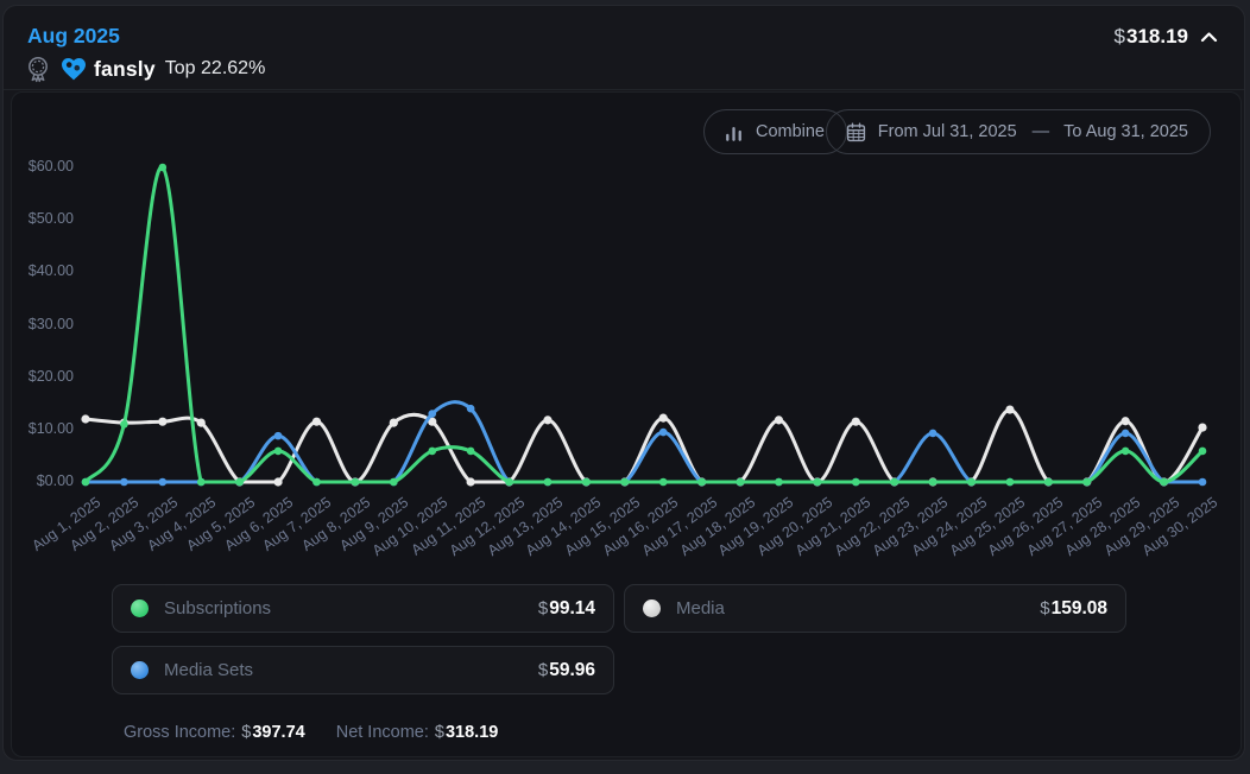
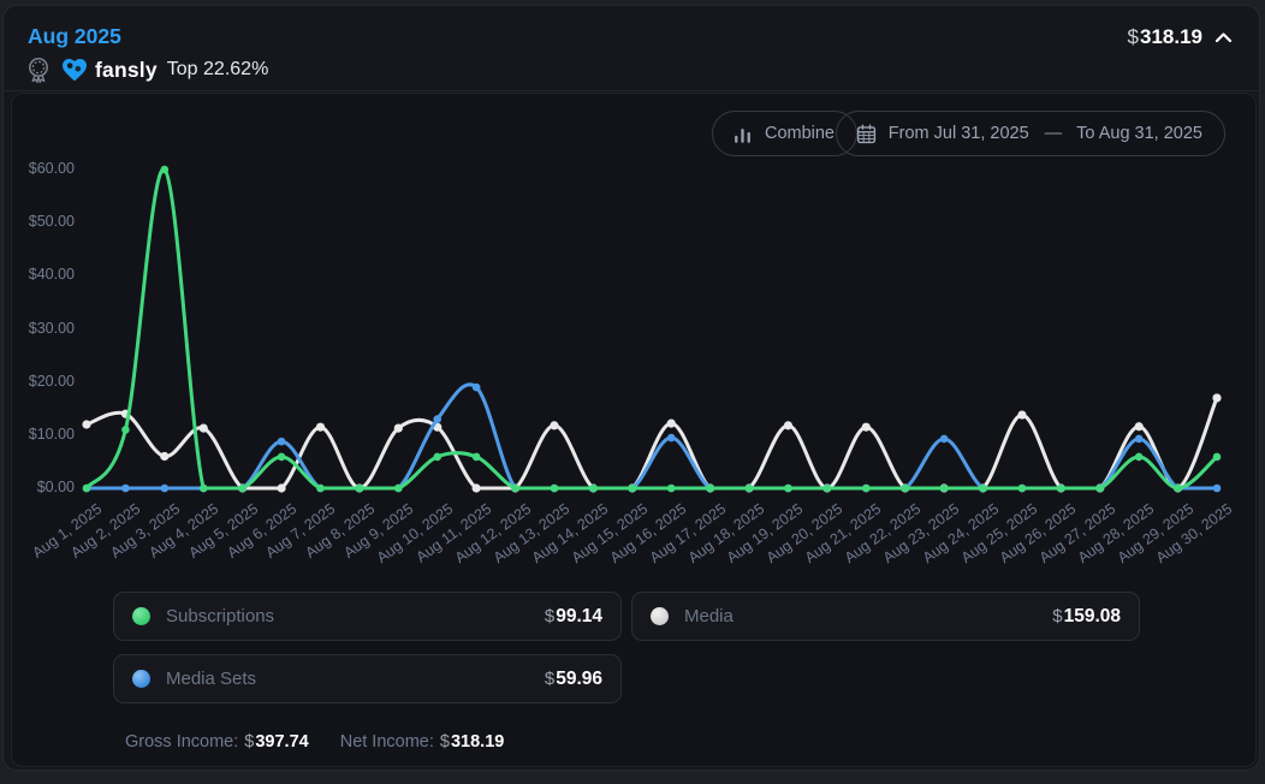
Media/Aug 2, 2025: $11 -> $14
Media/Aug 3, 2025: $12 -> $6
Media Sets/Aug 11, 2025: $14 -> $19
Media/Aug 30, 2025: $10 -> $17
